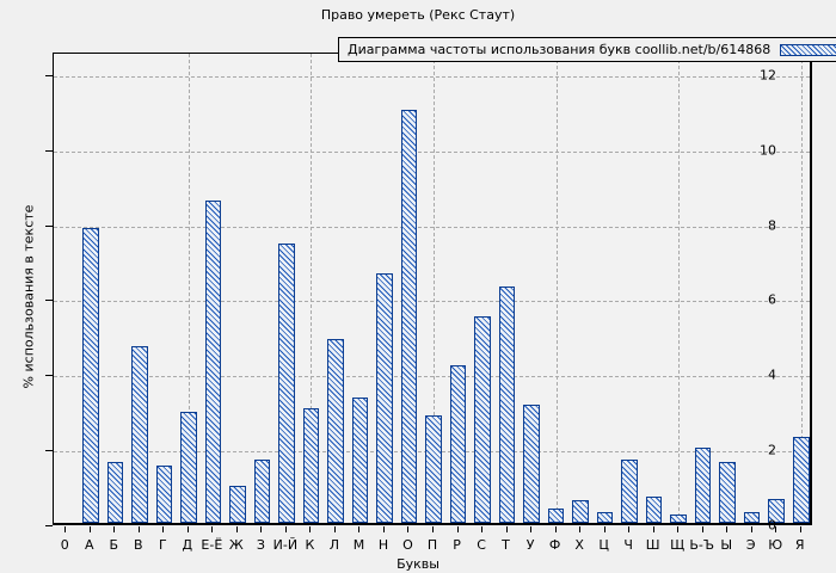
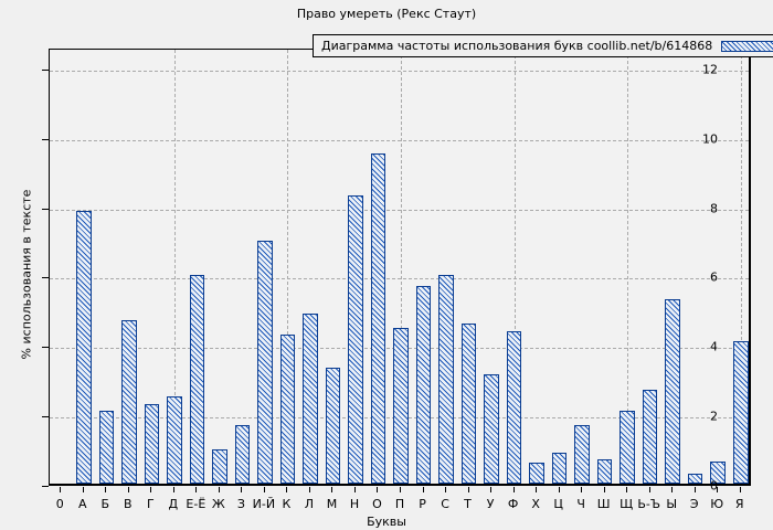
Б: 1.6 -> 2.1
Г: 1.5 -> 2.3
Д: 3.0 -> 2.5
Е-Ё: 8.6 -> 6.0
И-Й: 7.5 -> 7.0
К: 3.0 -> 4.3
Н: 6.7 -> 8.3
О: 11.0 -> 9.5
П: 2.9 -> 4.5
Р: 4.2 -> 5.7
С: 5.5 -> 6.0
Т: 6.3 -> 4.6
Ф: 0.4 -> 4.4
Ц: 0.3 -> 0.9
Щ: 0.2 -> 2.1
Ь-Ъ: 2.0 -> 2.7
Ы: 1.6 -> 5.3
Я: 2.3 -> 4.1
